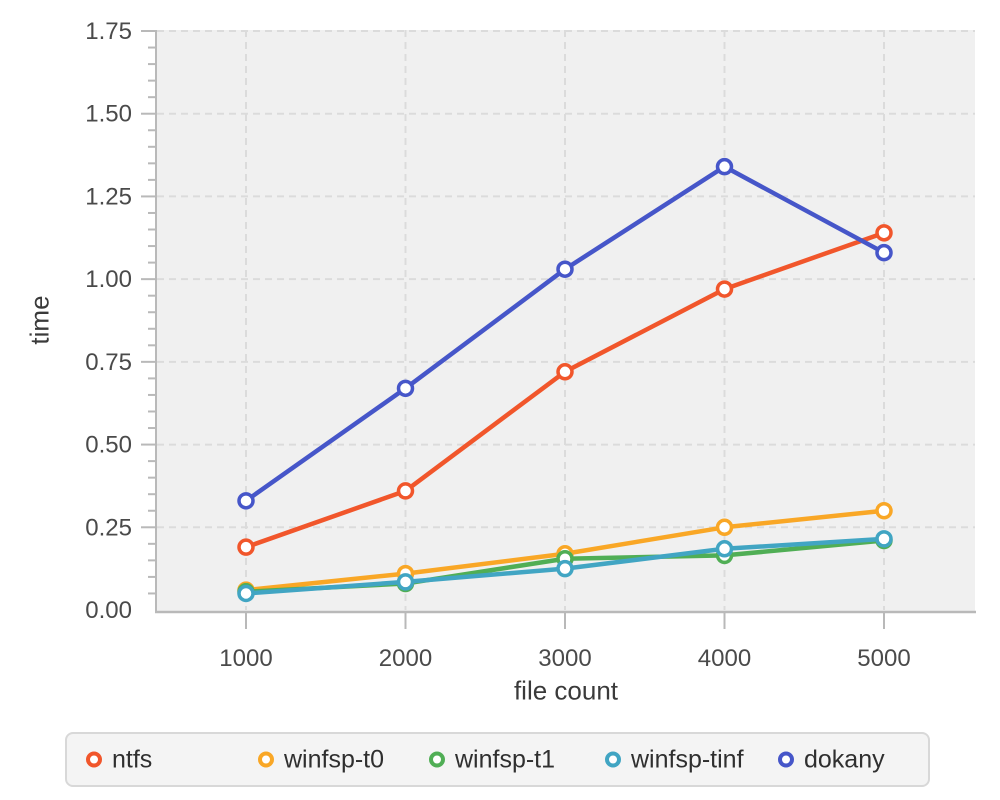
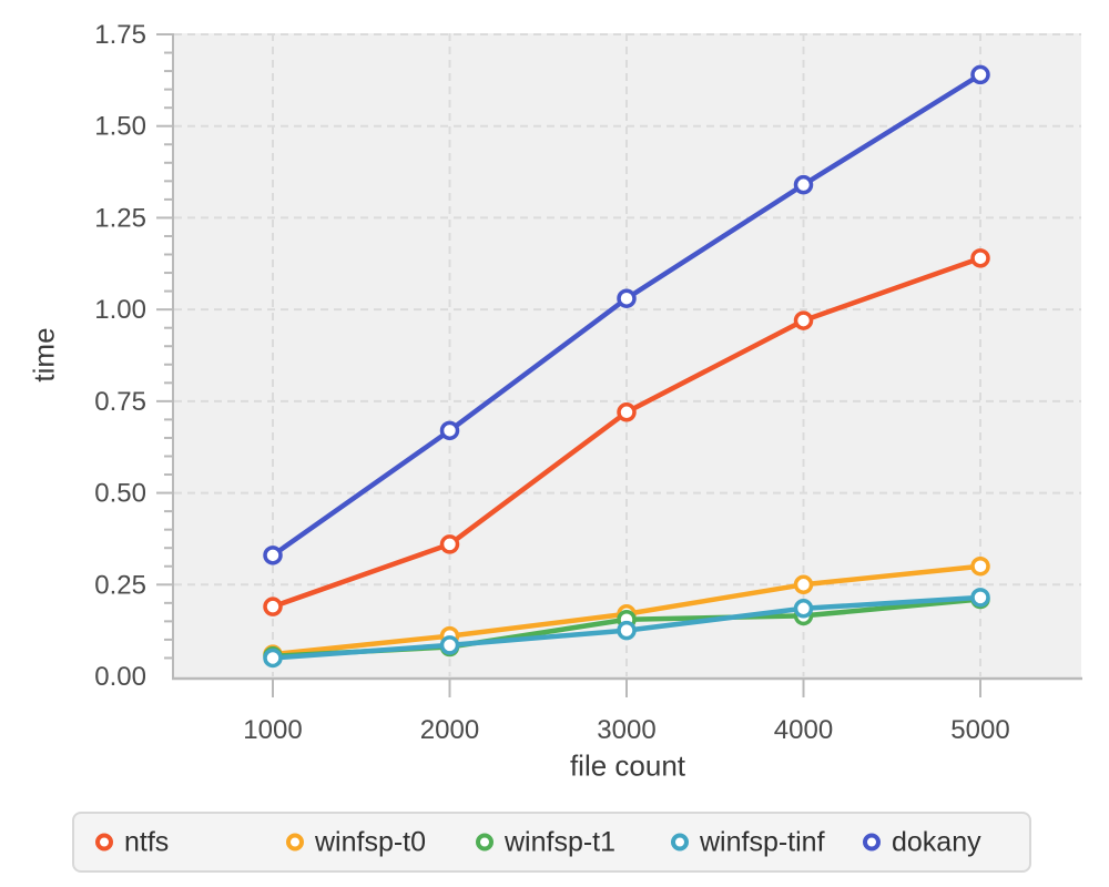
dokany/5000: 1.08 -> 1.64
